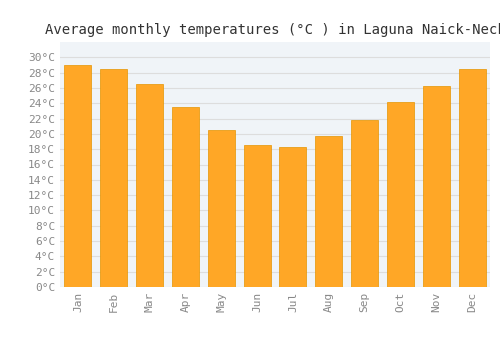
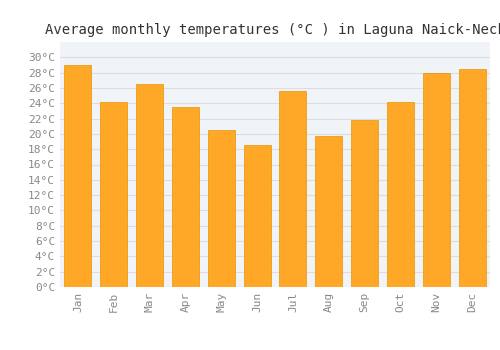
Feb: 28.5°C -> 24.2°C
Jul: 18.3°C -> 25.6°C
Nov: 26.3°C -> 28.0°C
